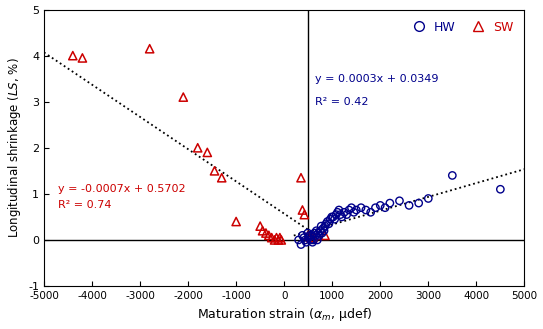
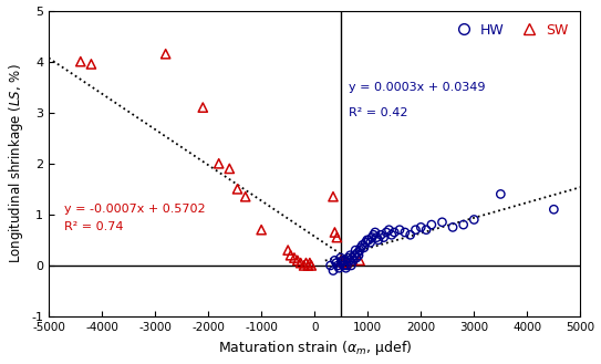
SW/-1000: 0.40 -> 0.70
